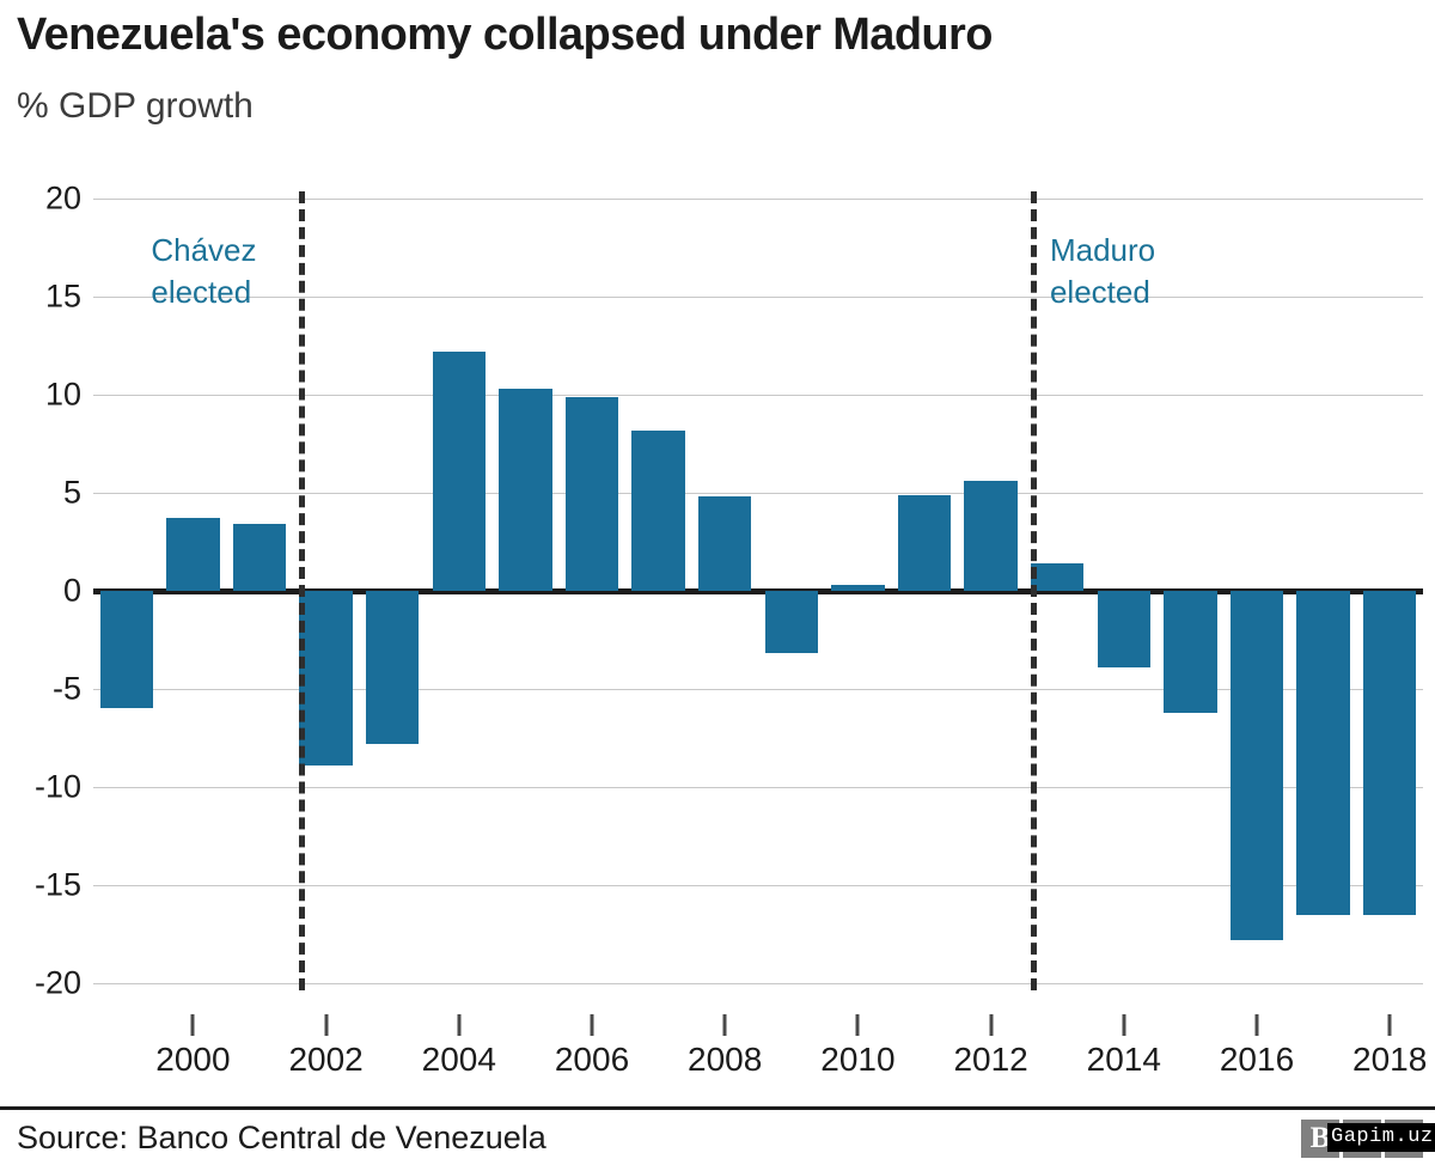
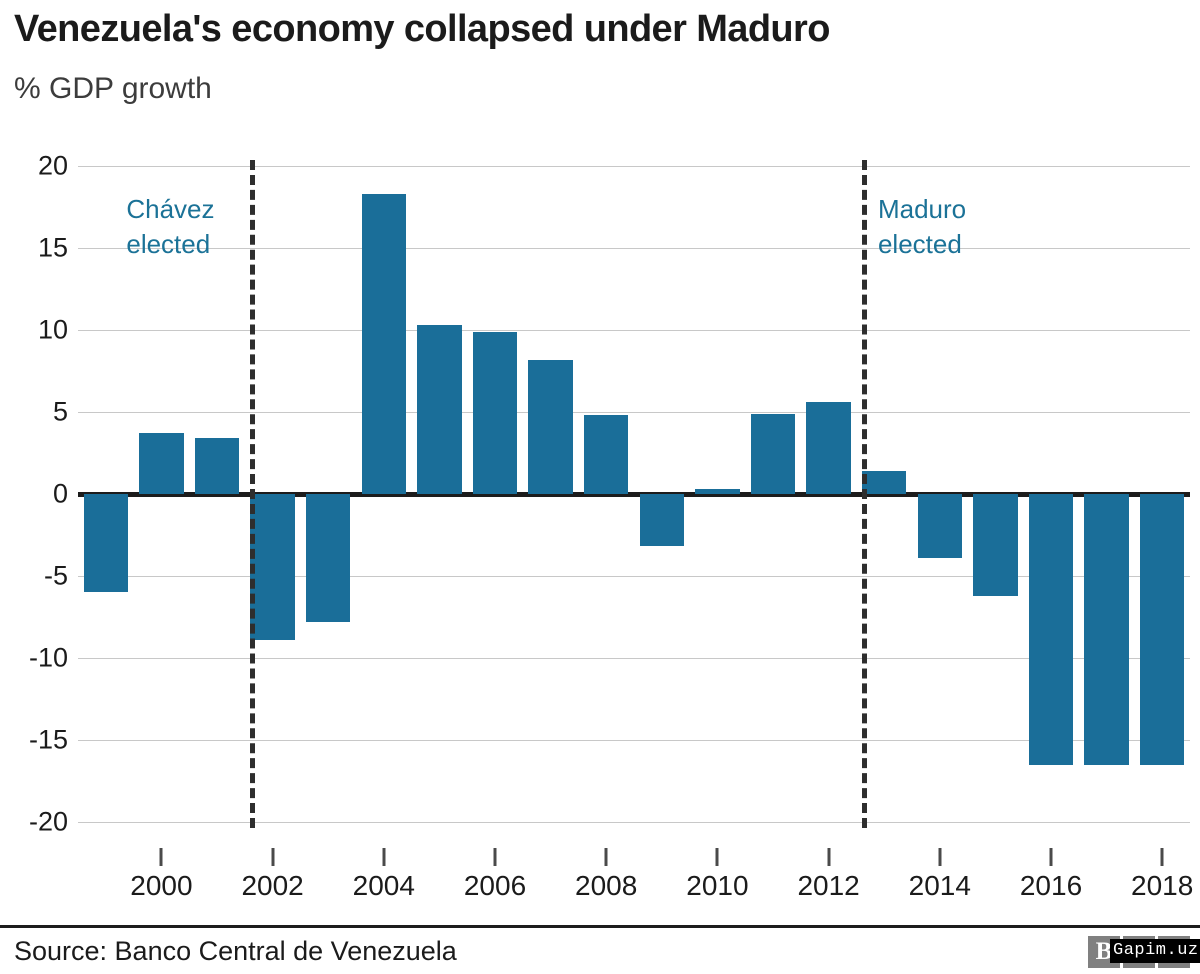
2004: 12.2 -> 18.3
2016: -17.8 -> -16.5
